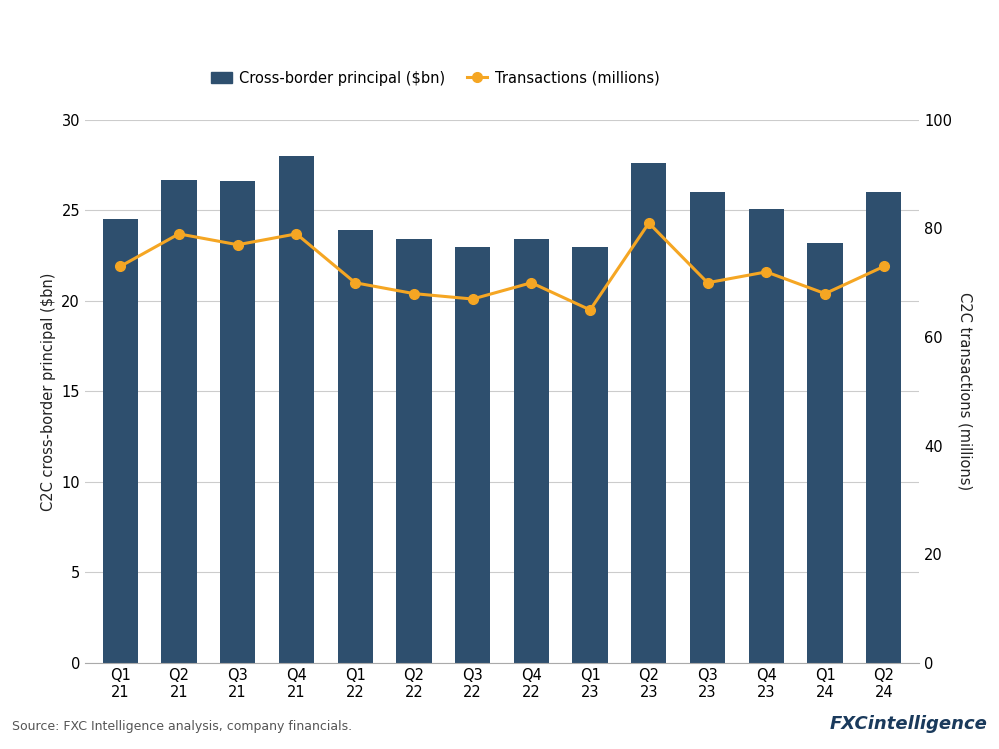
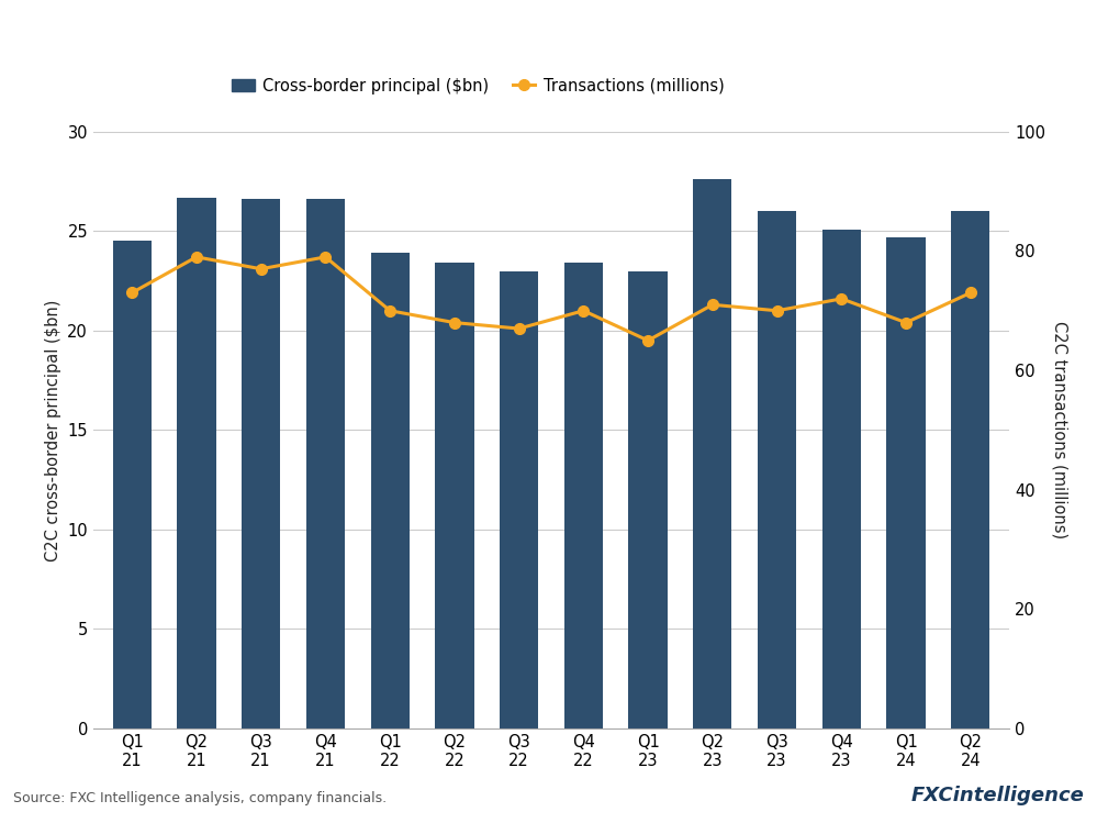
Cross-border principal ($bn)/Q4 21: 28.0 -> 26.6
Transactions (millions)/Q2 23: 81 -> 71
Cross-border principal ($bn)/Q1 24: 23.2 -> 24.7
